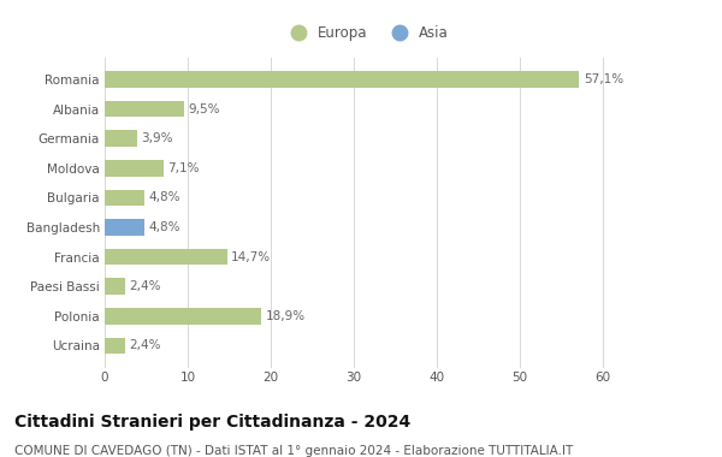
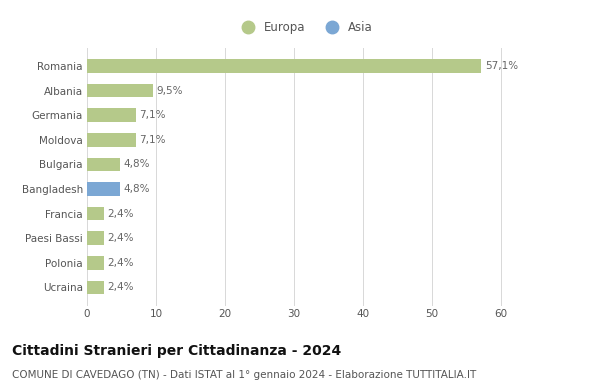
Germania: 3,9% -> 7,1%
Francia: 14,7% -> 2,4%
Polonia: 18,9% -> 2,4%
